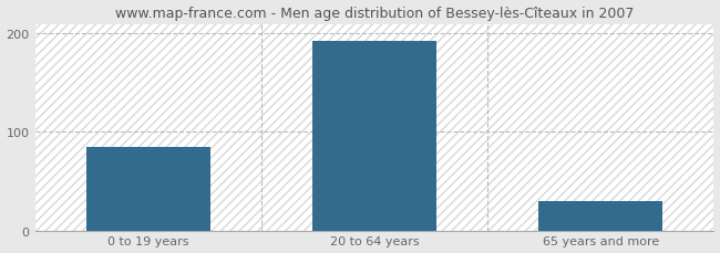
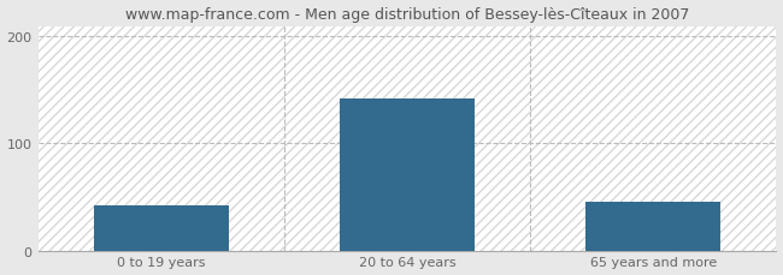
0 to 19 years: 85 -> 42
20 to 64 years: 193 -> 142
65 years and more: 30 -> 46
